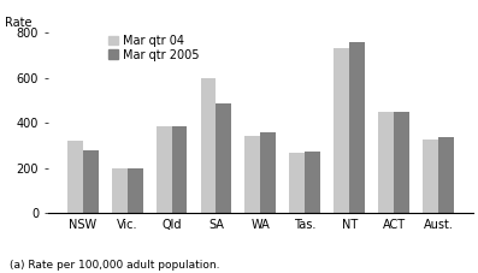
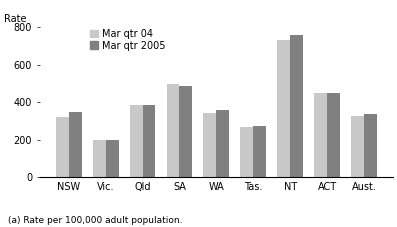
Mar qtr 2005/NSW: 280 -> 340
Mar qtr 04/SA: 600 -> 500
